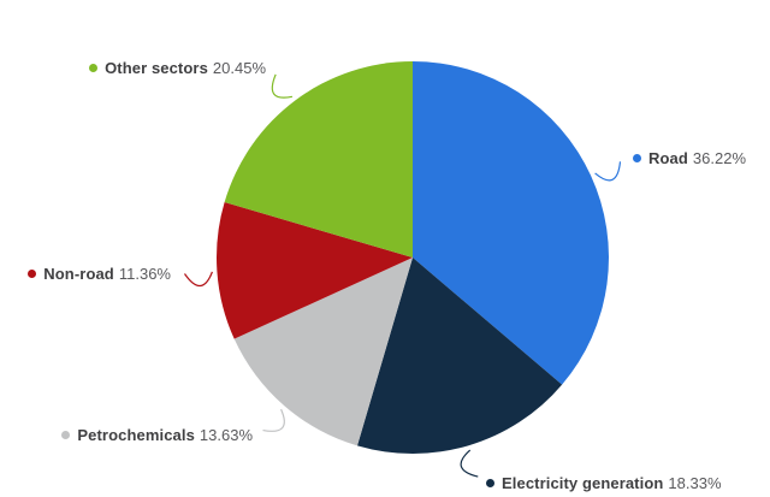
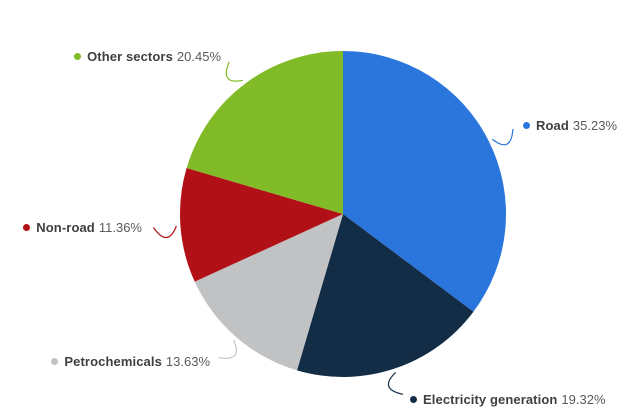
Road: 36.22% -> 35.23%
Electricity generation: 18.33% -> 19.32%
